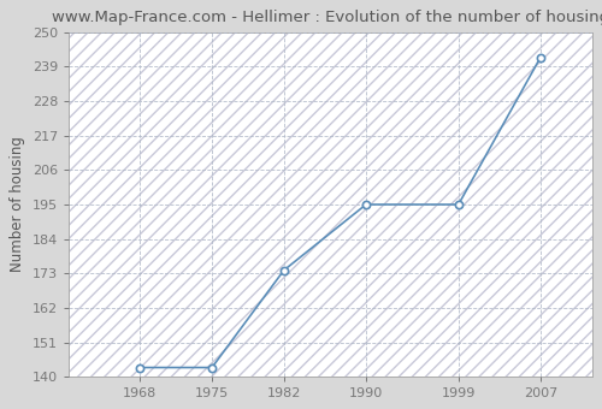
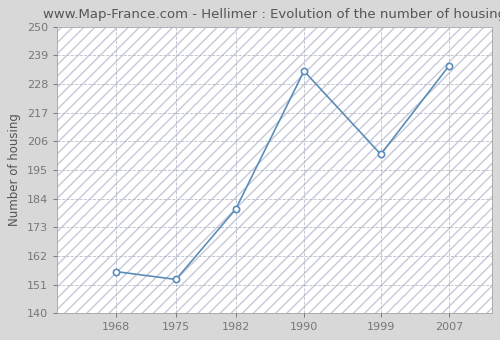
1968: 143 -> 156
1975: 143 -> 153
1982: 174 -> 180
1990: 195 -> 233
1999: 195 -> 201
2007: 242 -> 235
